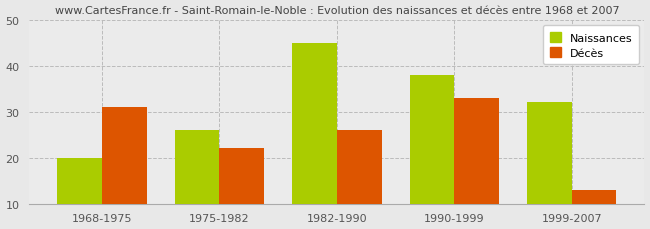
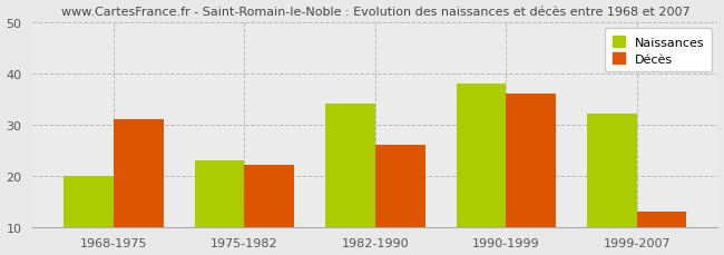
Naissances/1975-1982: 26 -> 23
Naissances/1982-1990: 45 -> 34
Décès/1990-1999: 33 -> 36
